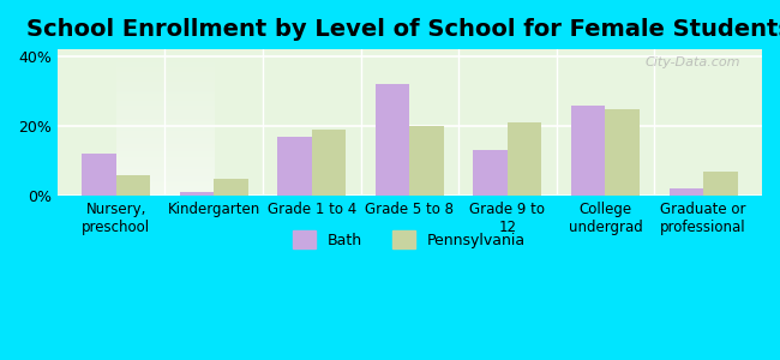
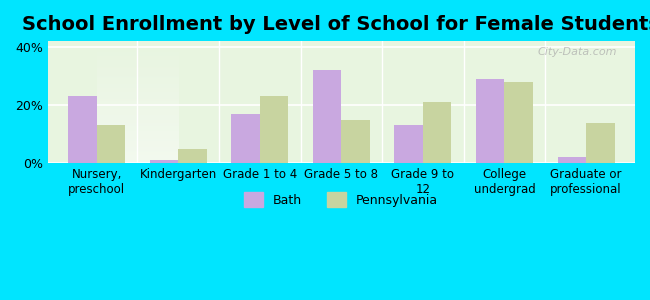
Bath/Nursery, preschool: 12% -> 23%
Pennsylvania/Nursery, preschool: 6% -> 13%
Pennsylvania/Grade 1 to 4: 19% -> 23%
Pennsylvania/Grade 5 to 8: 20% -> 15%
Bath/College undergrad: 26% -> 29%
Pennsylvania/College undergrad: 25% -> 28%
Pennsylvania/Graduate or professional: 7% -> 14%
